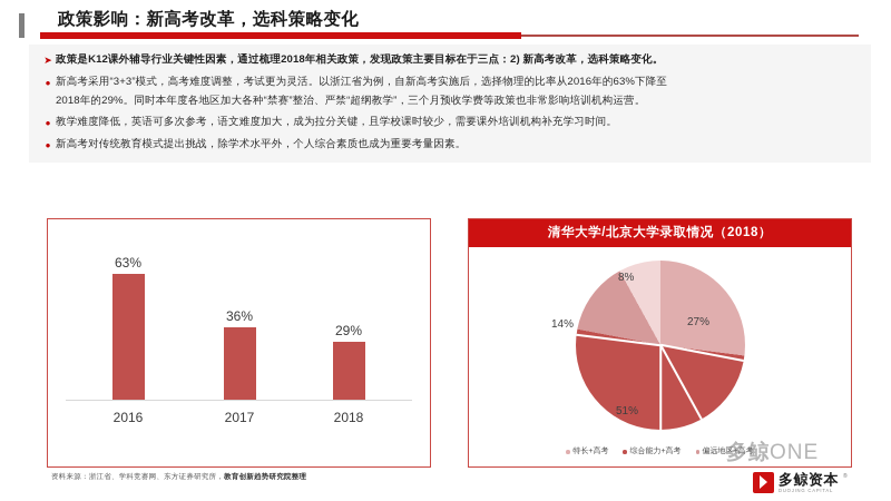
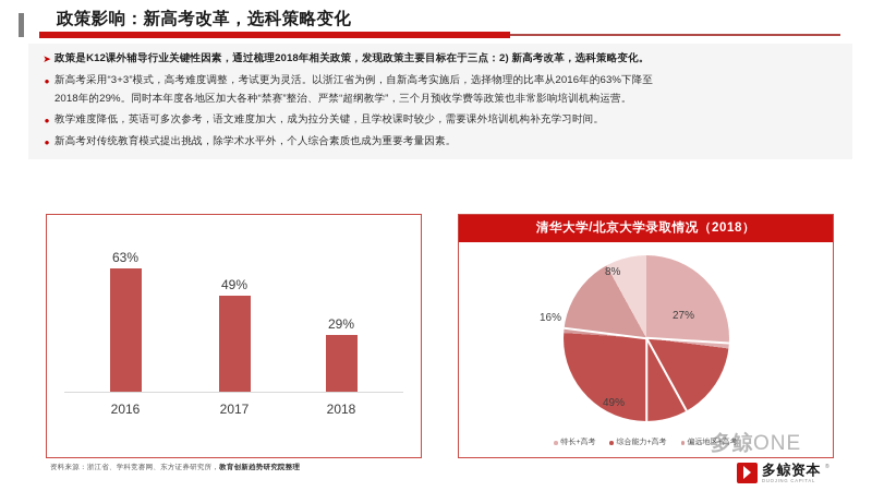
新高考后浙江省物理选择比率下降/2017: 36% -> 49%
清华大学/北京大学录取情况（2018）/综合能力+高考: 51% -> 49%
清华大学/北京大学录取情况（2018）/偏远地区+高考: 14% -> 16%
